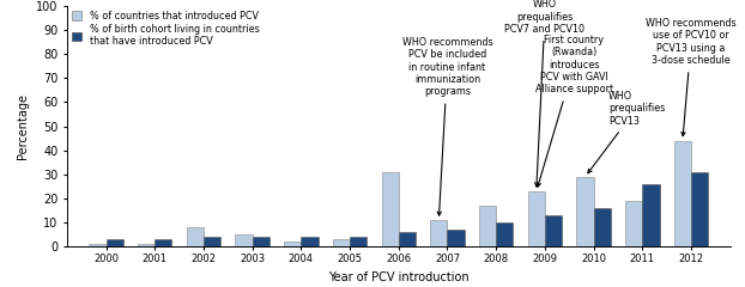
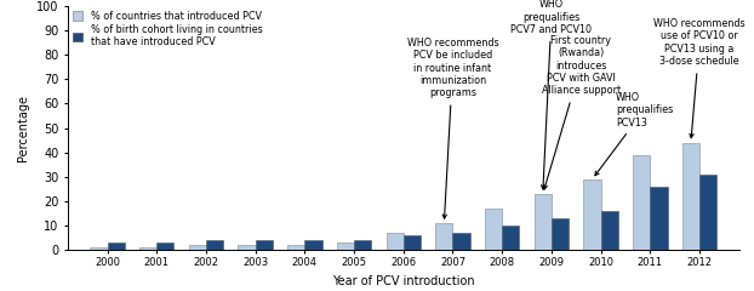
% of countries that introduced PCV/2002: 8 -> 2
% of countries that introduced PCV/2003: 5 -> 2
% of countries that introduced PCV/2006: 31 -> 7
% of countries that introduced PCV/2011: 19 -> 39
